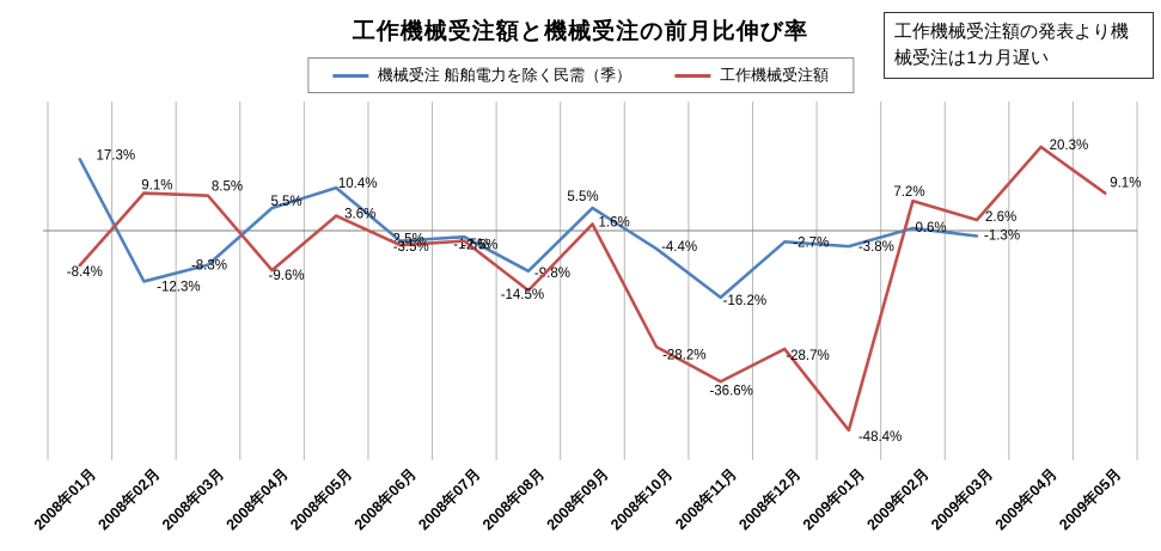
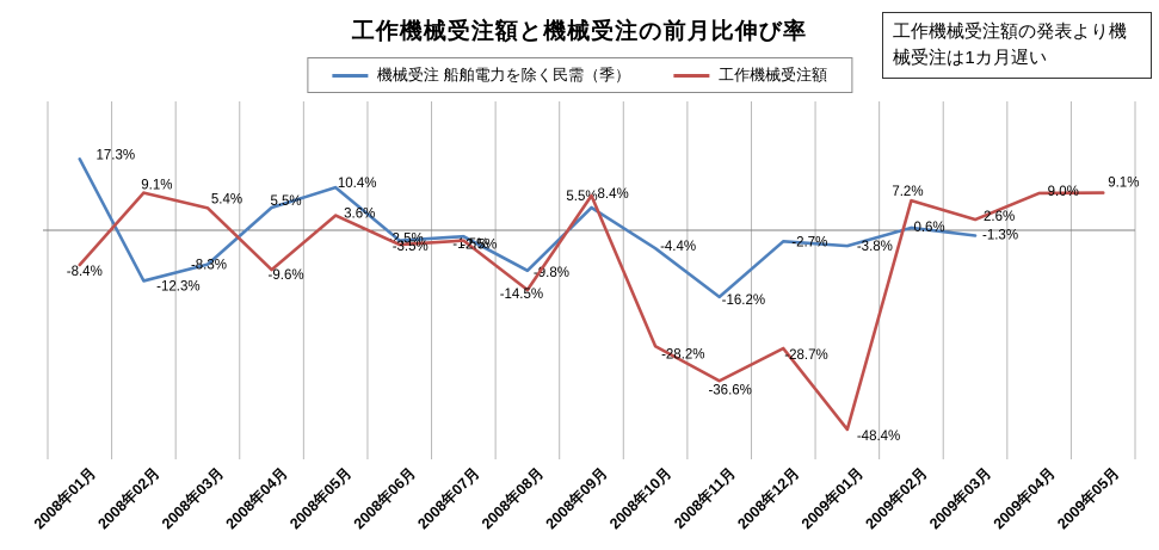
工作機械受注額/2008年03月: 8.5% -> 5.4%
工作機械受注額/2008年09月: 1.6% -> 8.4%
工作機械受注額/2009年04月: 20.3% -> 9.0%
